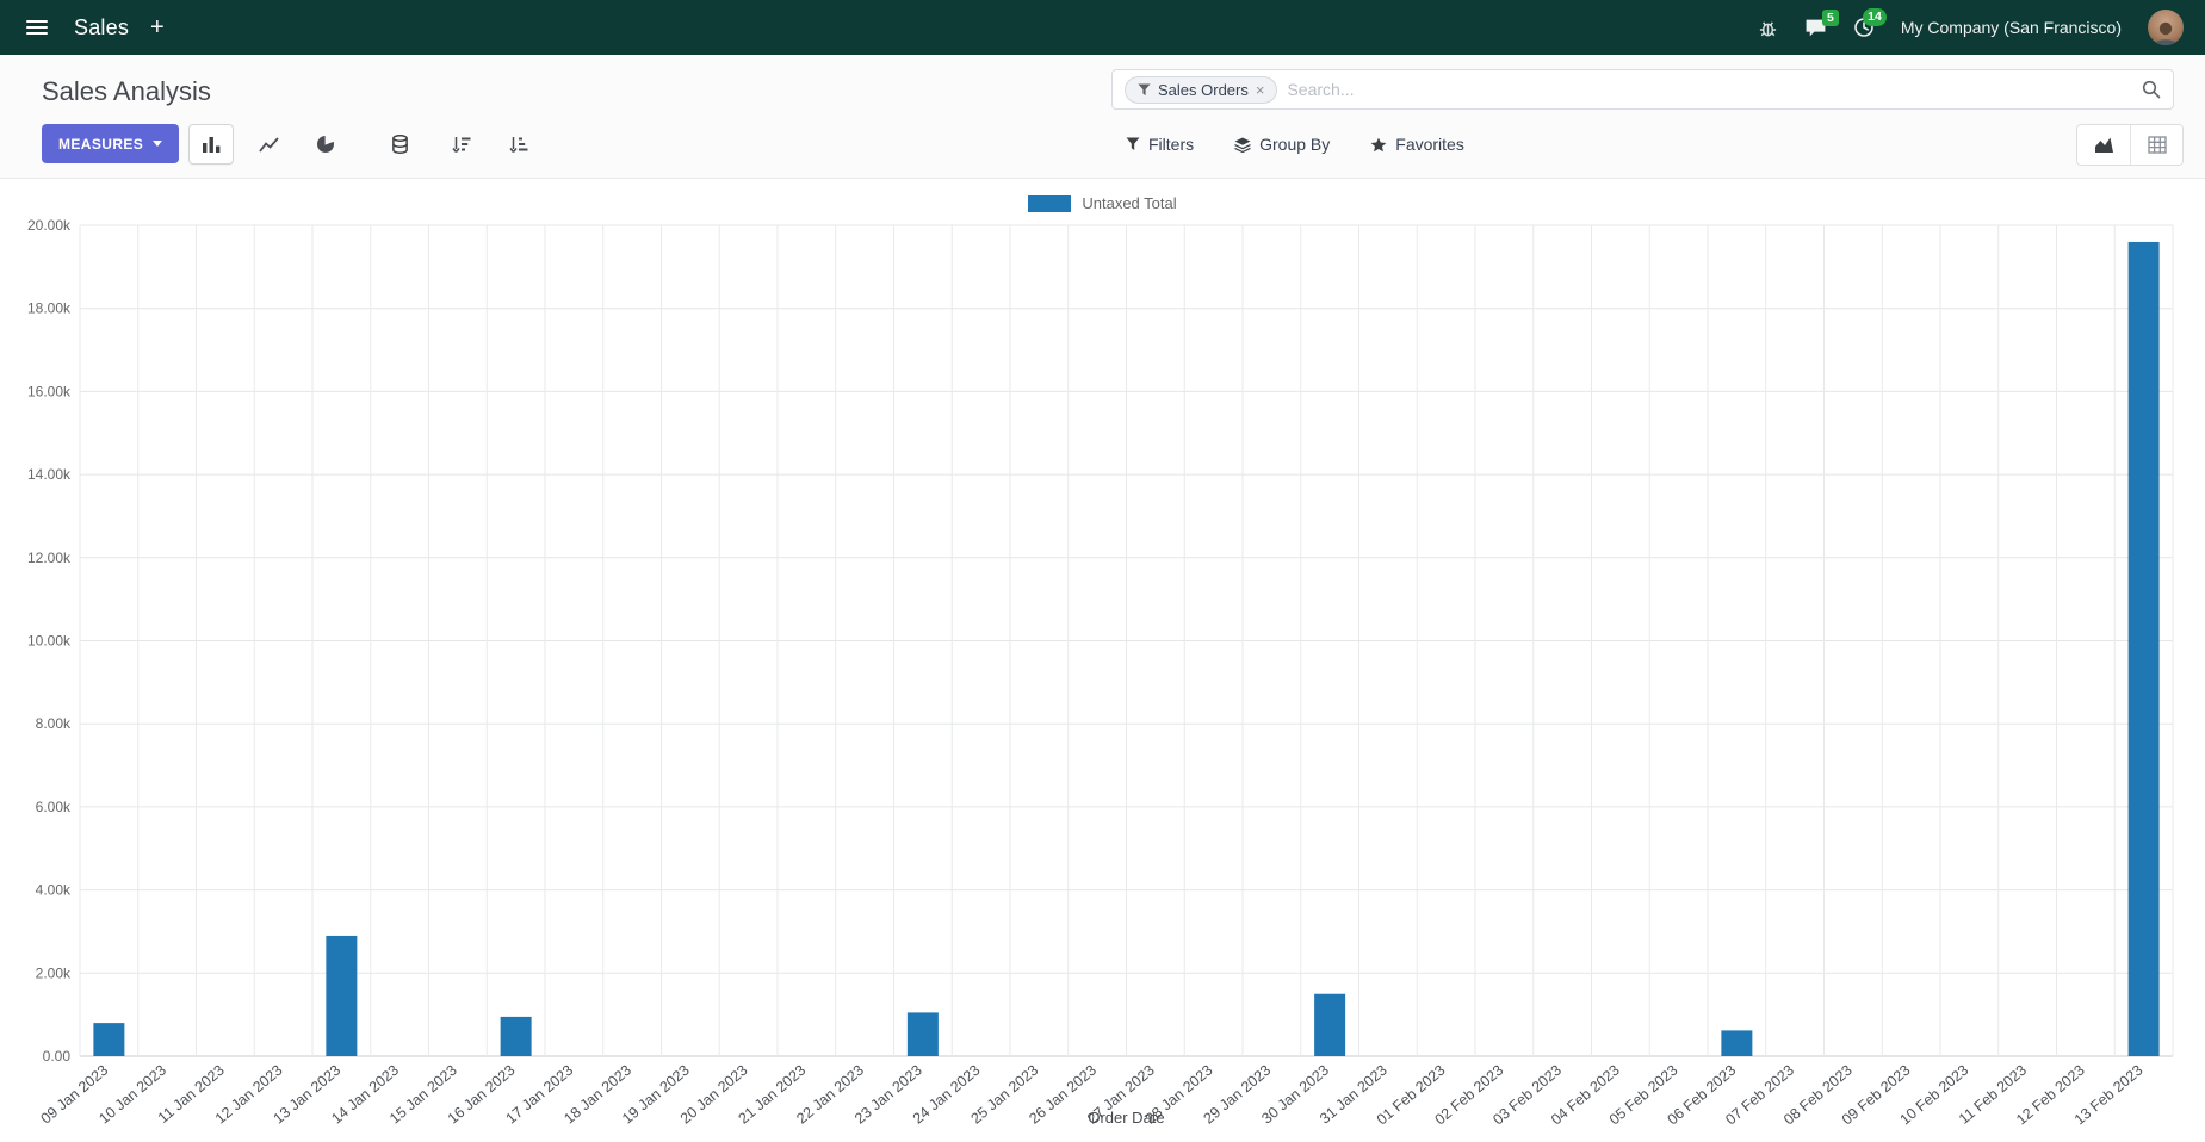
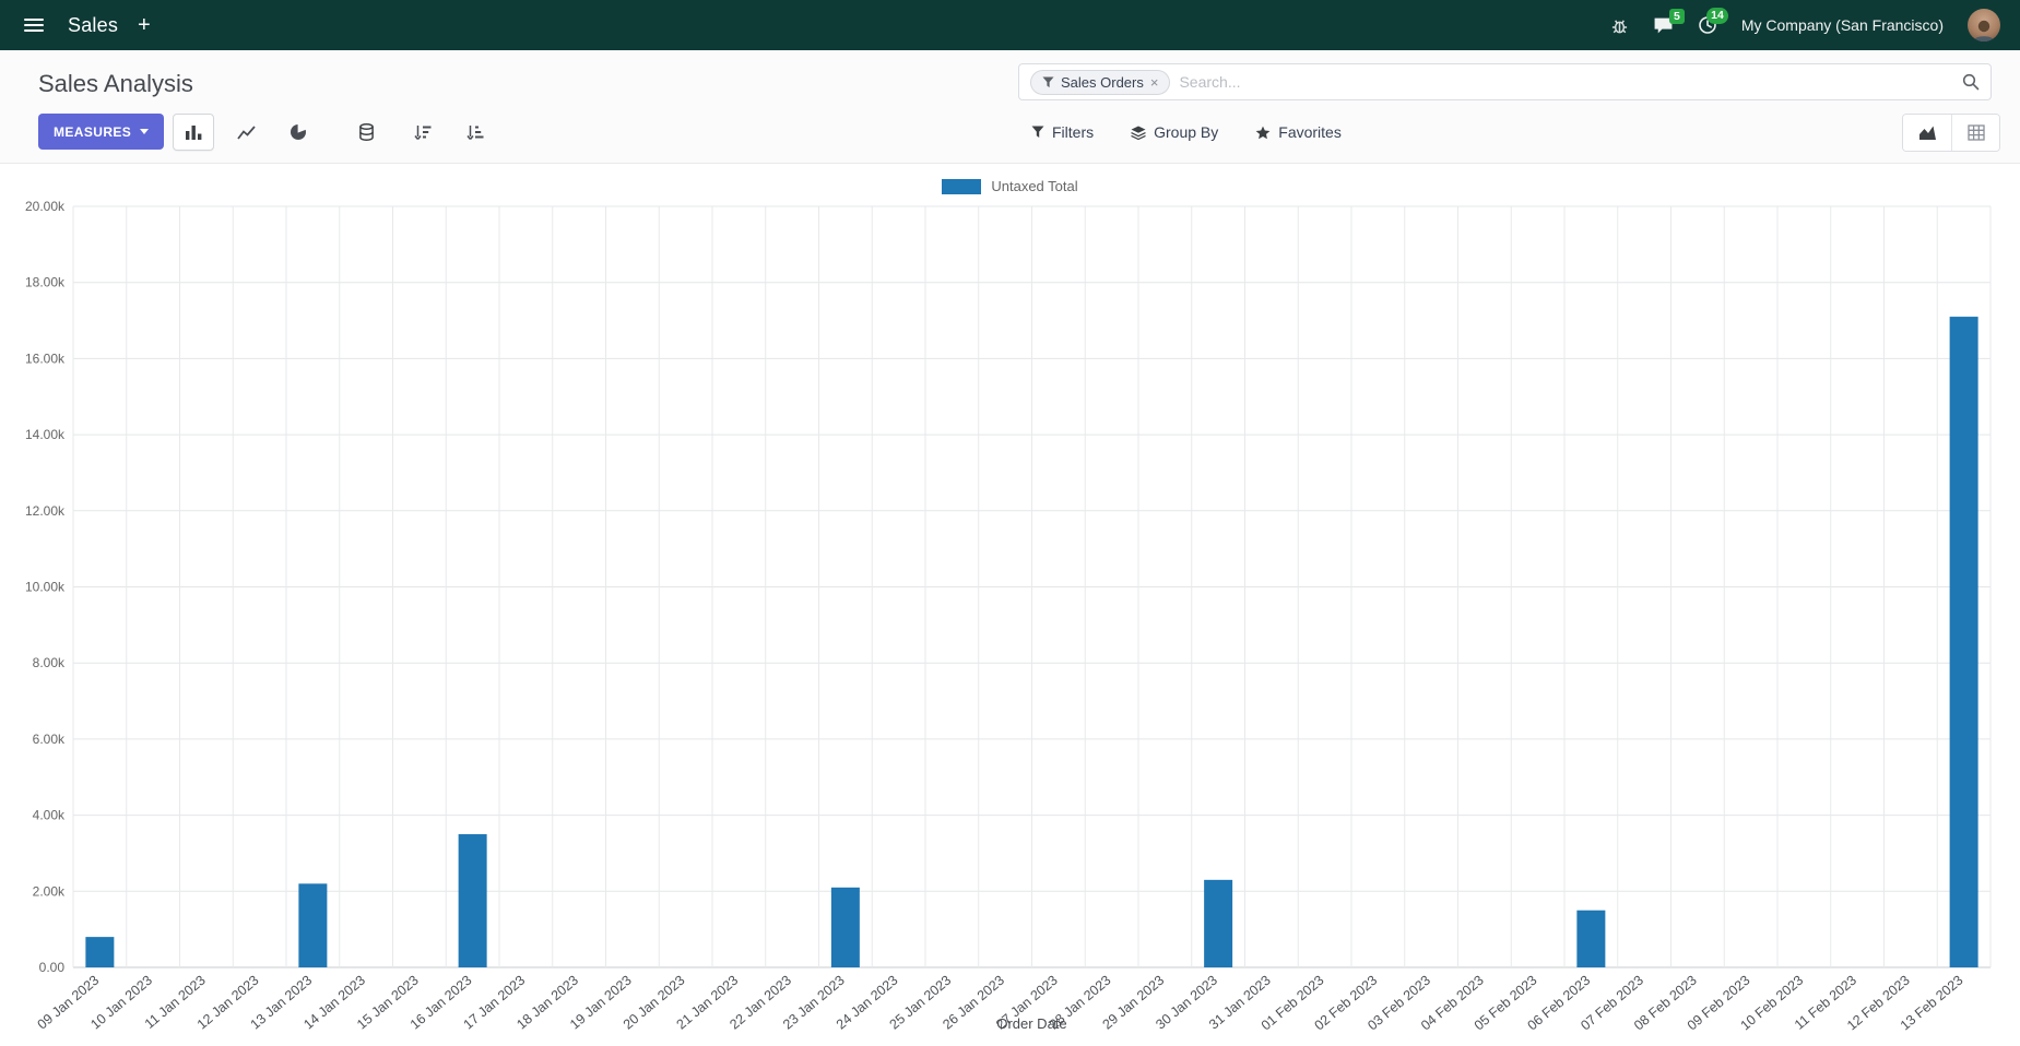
13 Jan 2023: 2.9k -> 2.2k
16 Jan 2023: 1.0k -> 3.5k
23 Jan 2023: 1.0k -> 2.1k
30 Jan 2023: 1.5k -> 2.3k
06 Feb 2023: 0.6k -> 1.5k
13 Feb 2023: 19.6k -> 17.1k
